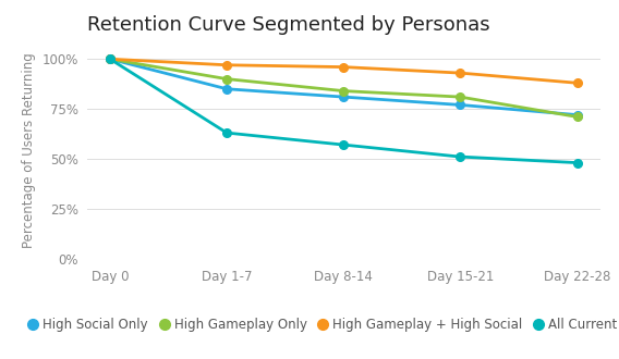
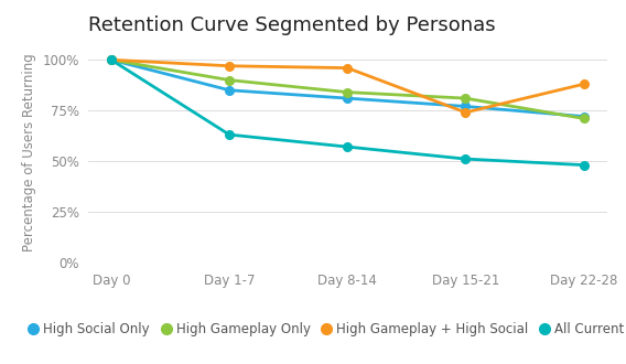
High Gameplay + High Social/Day 15-21: 93% -> 74%
